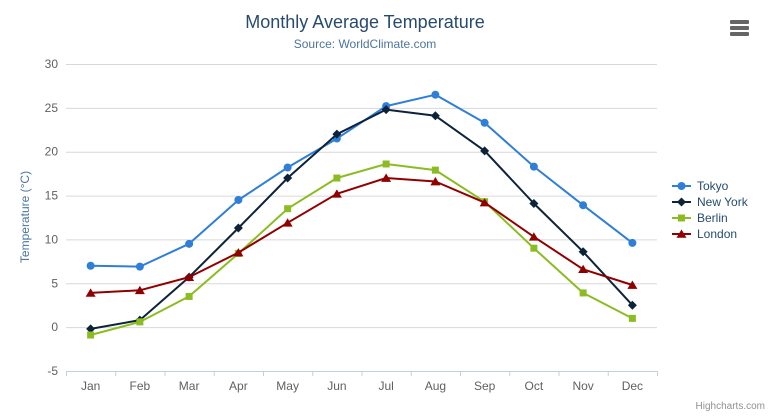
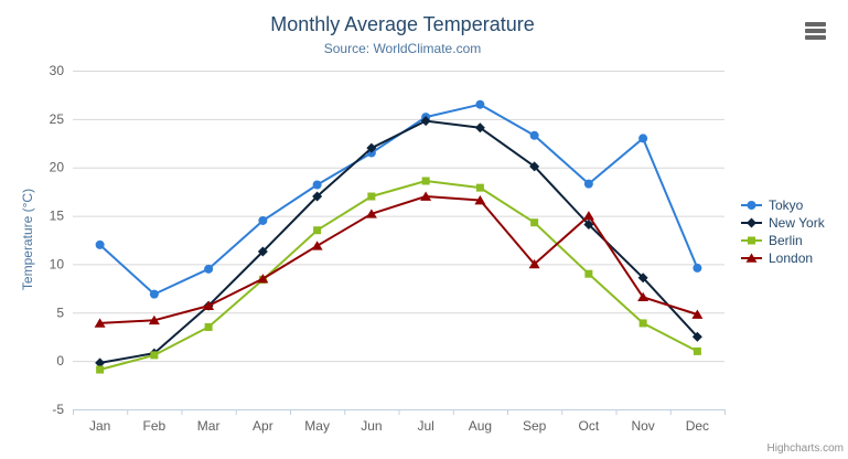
Tokyo/Jan: 7 -> 12
London/Sep: 14 -> 10
London/Oct: 10 -> 15
Tokyo/Nov: 14 -> 23
